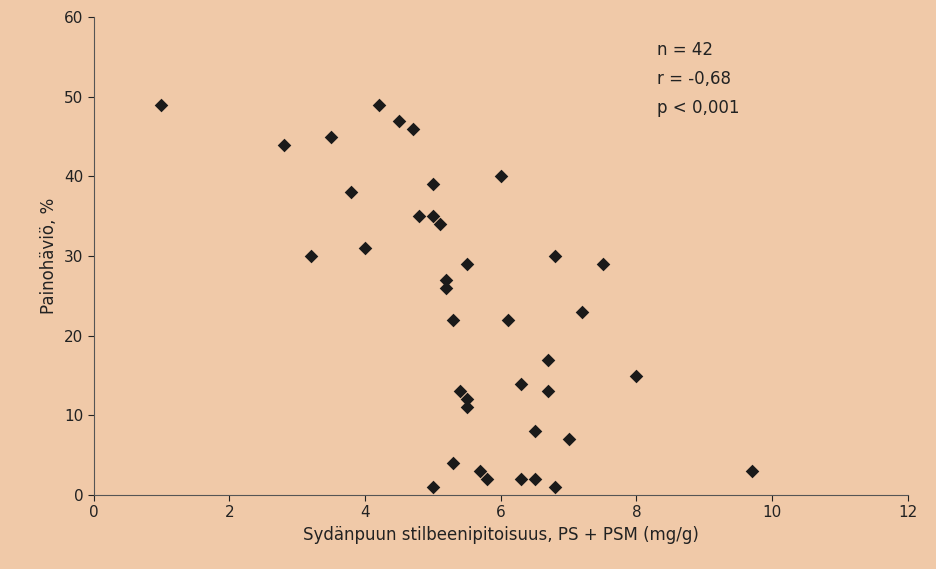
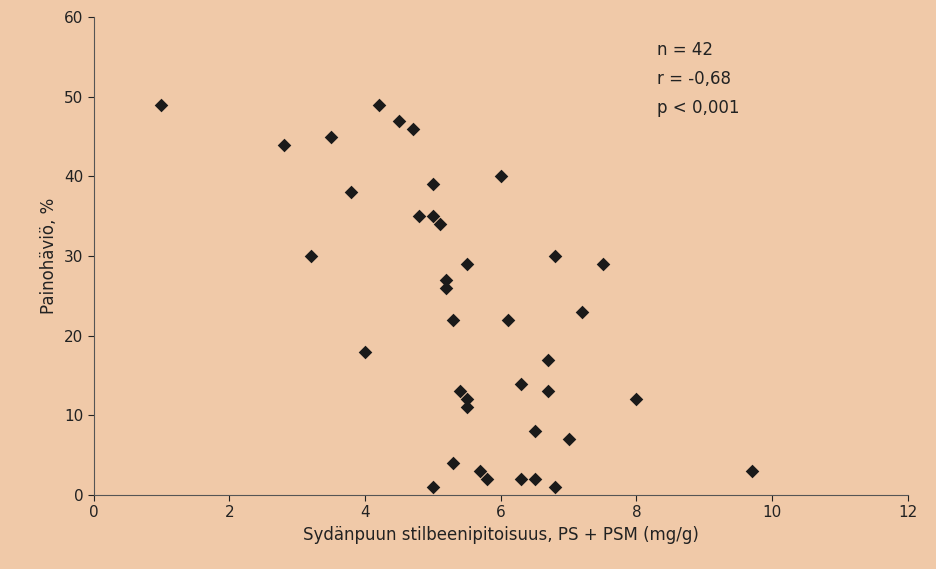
4: 31 -> 18
8: 15 -> 12
